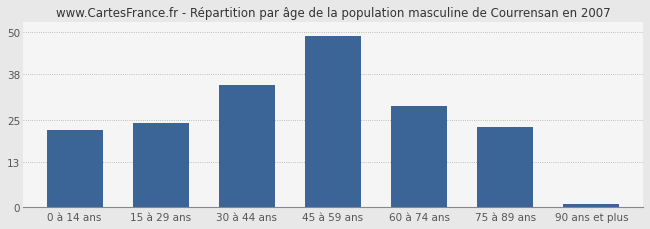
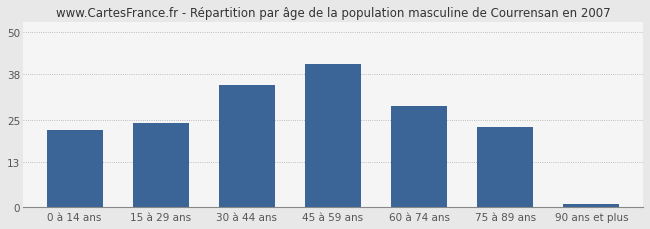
45 à 59 ans: 49 -> 41
